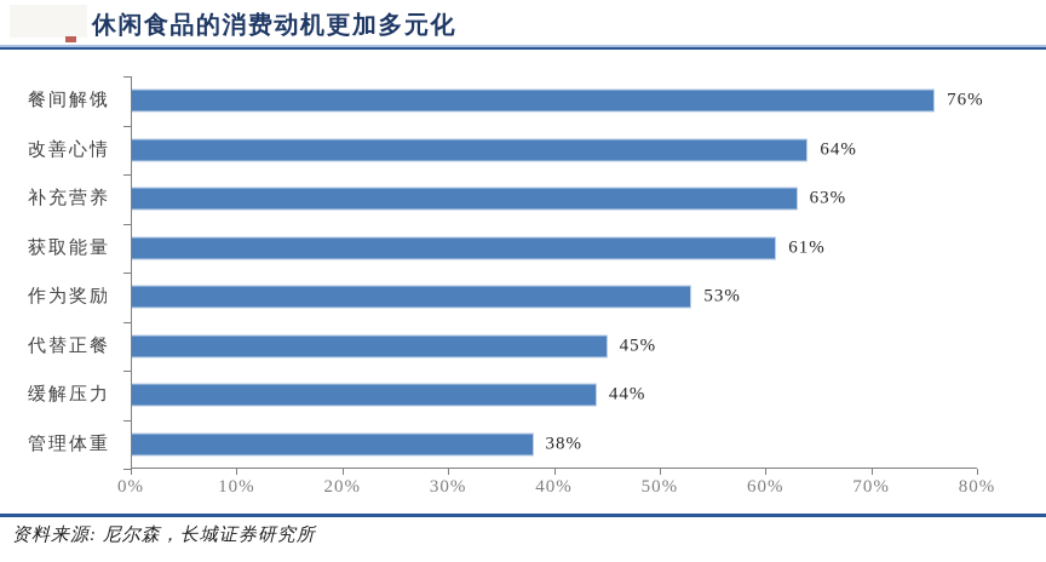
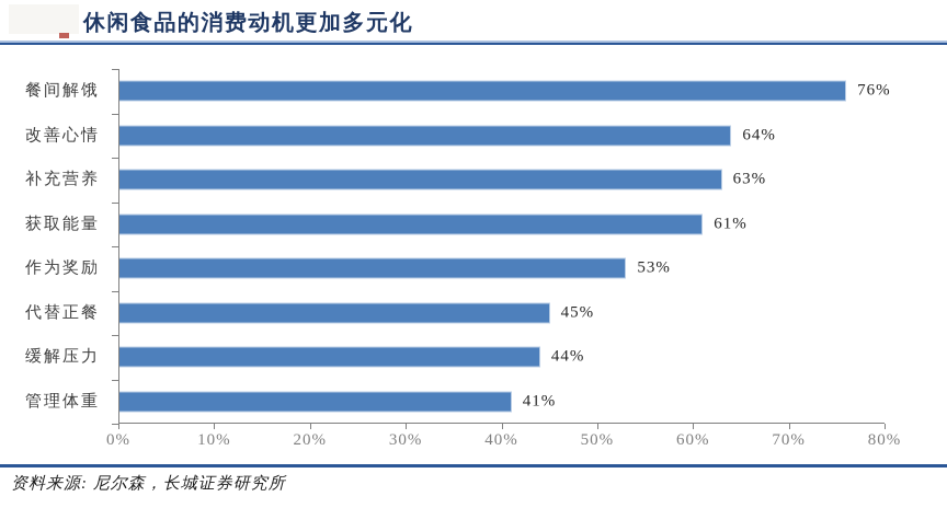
管理体重: 38% -> 41%
